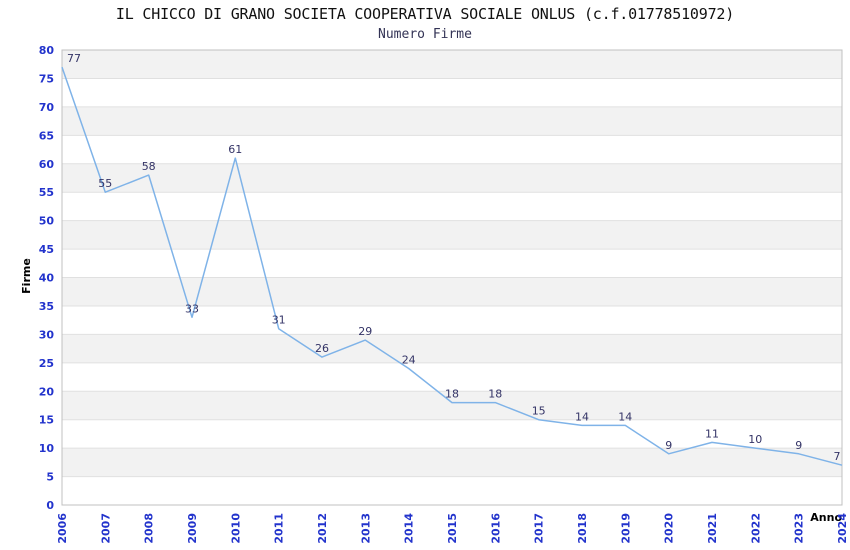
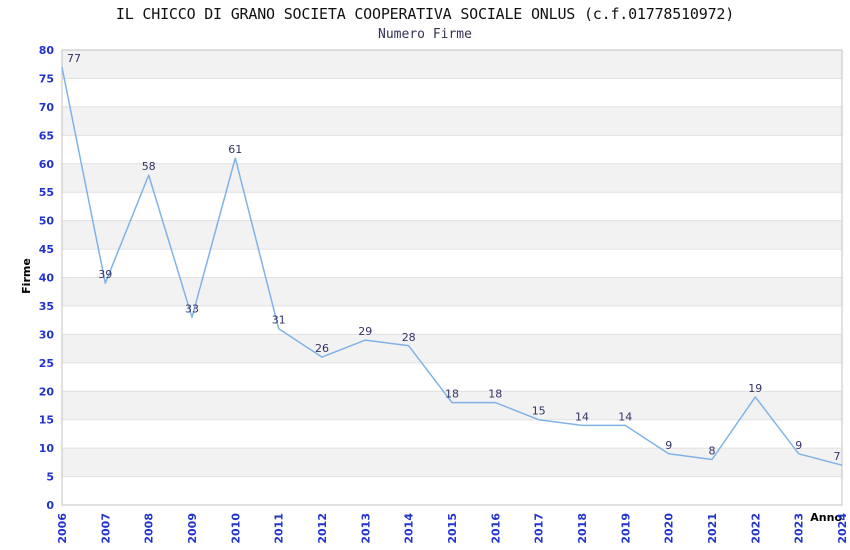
2007: 55 -> 39
2014: 24 -> 28
2021: 11 -> 8
2022: 10 -> 19
